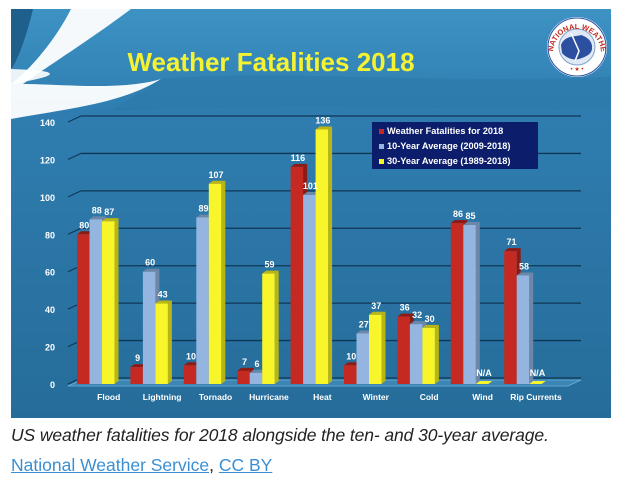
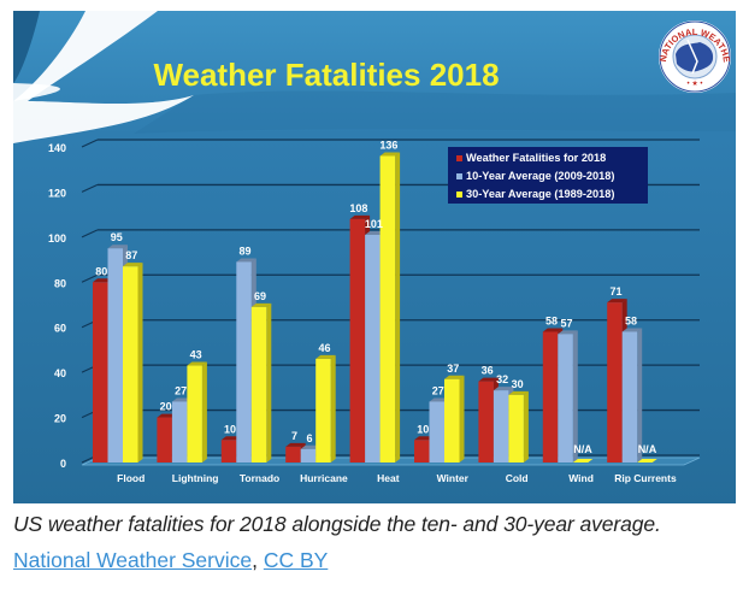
10-Year Average (2009-2018)/Flood: 88 -> 95
Weather Fatalities for 2018/Lightning: 9 -> 20
10-Year Average (2009-2018)/Lightning: 60 -> 27
30-Year Average (1989-2018)/Tornado: 107 -> 69
30-Year Average (1989-2018)/Hurricane: 59 -> 46
Weather Fatalities for 2018/Heat: 116 -> 108
Weather Fatalities for 2018/Wind: 86 -> 58
10-Year Average (2009-2018)/Wind: 85 -> 57
